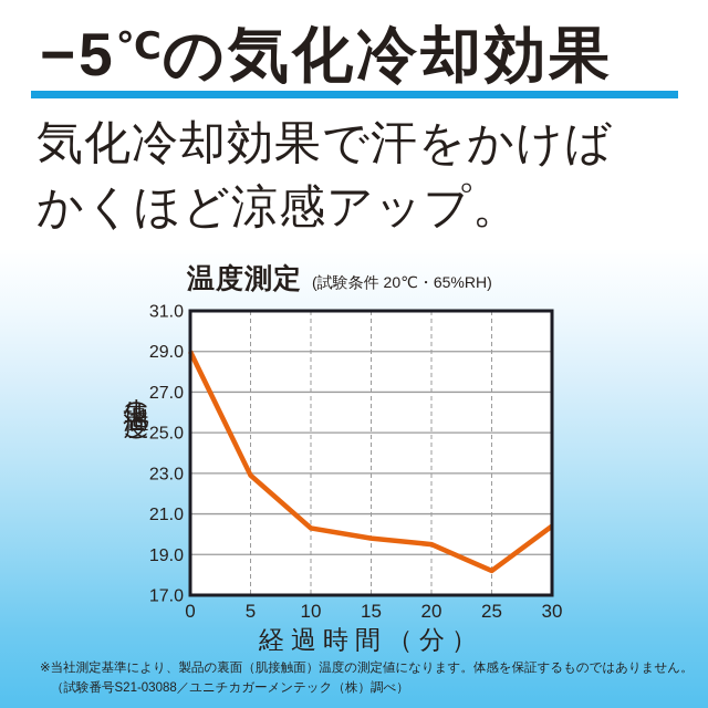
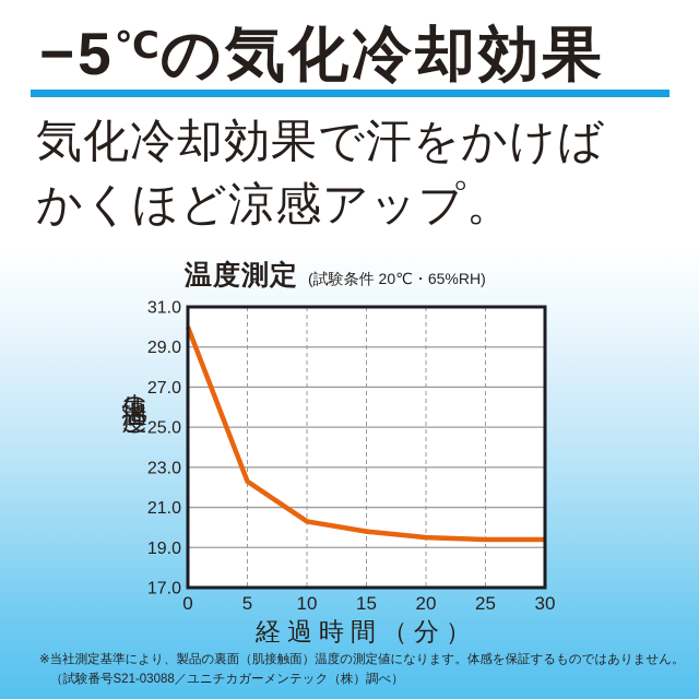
0: 29.0 -> 30.0
5: 22.9 -> 22.3
25: 18.2 -> 19.4
30: 20.4 -> 19.4
